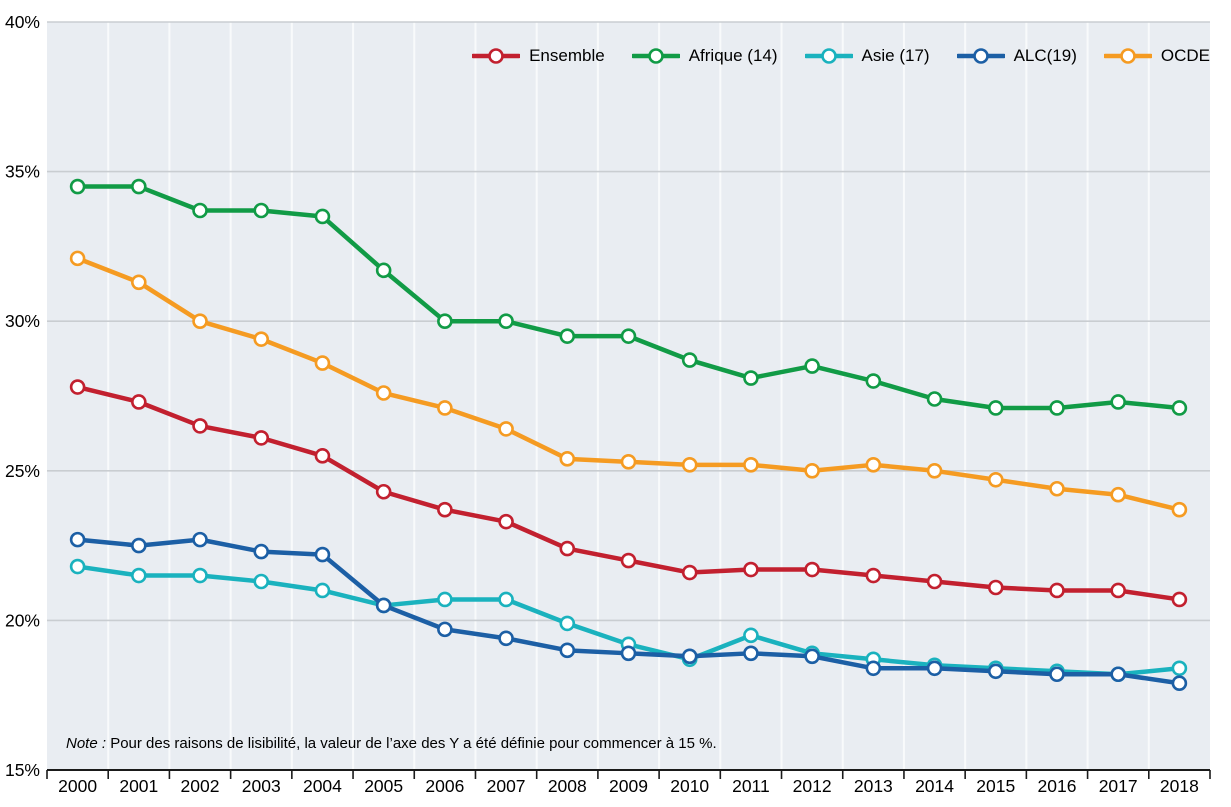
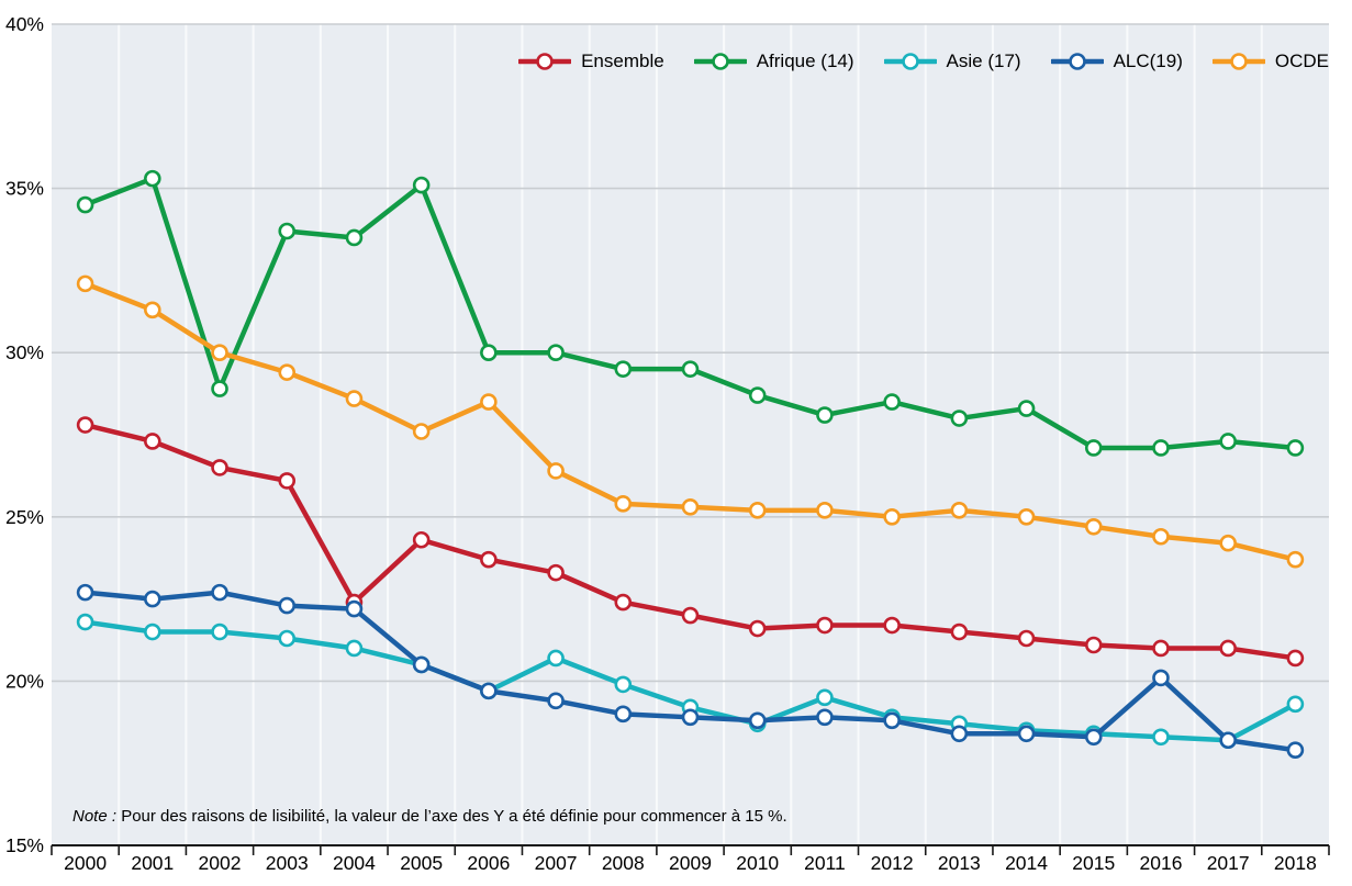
Afrique (14)/2001: 34.5% -> 35.3%
Afrique (14)/2002: 33.7% -> 28.9%
Ensemble/2004: 25.5% -> 22.4%
Afrique (14)/2005: 31.7% -> 35.1%
Asie (17)/2006: 20.7% -> 19.7%
OCDE/2006: 27.1% -> 28.5%
Afrique (14)/2014: 27.4% -> 28.3%
ALC(19)/2016: 18.2% -> 20.1%
Asie (17)/2018: 18.4% -> 19.3%
